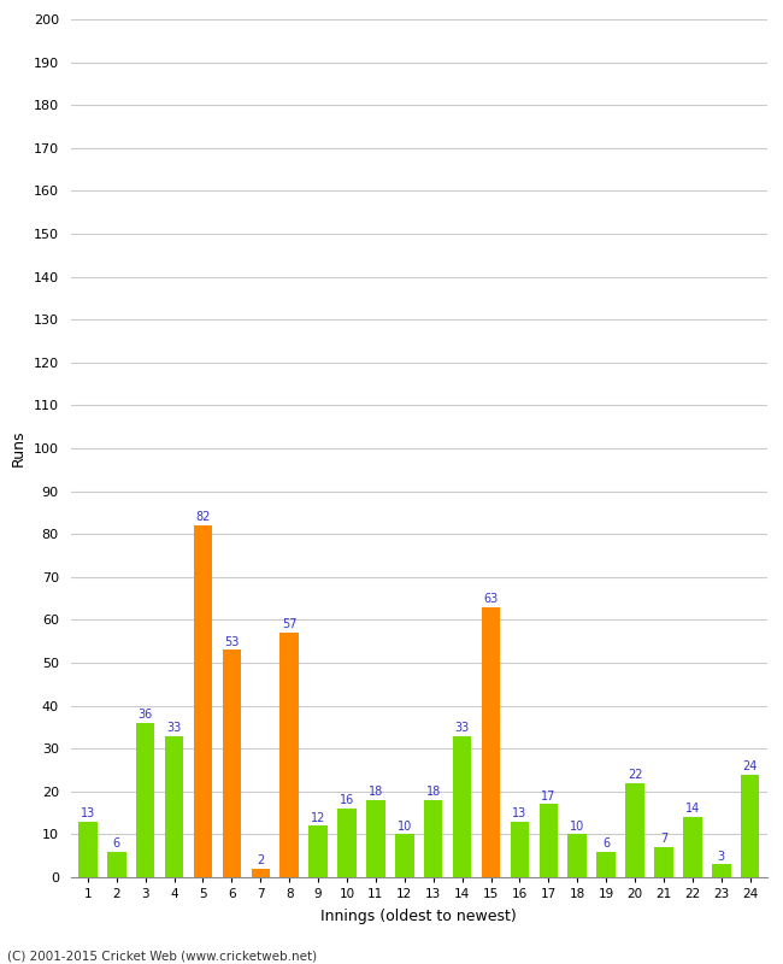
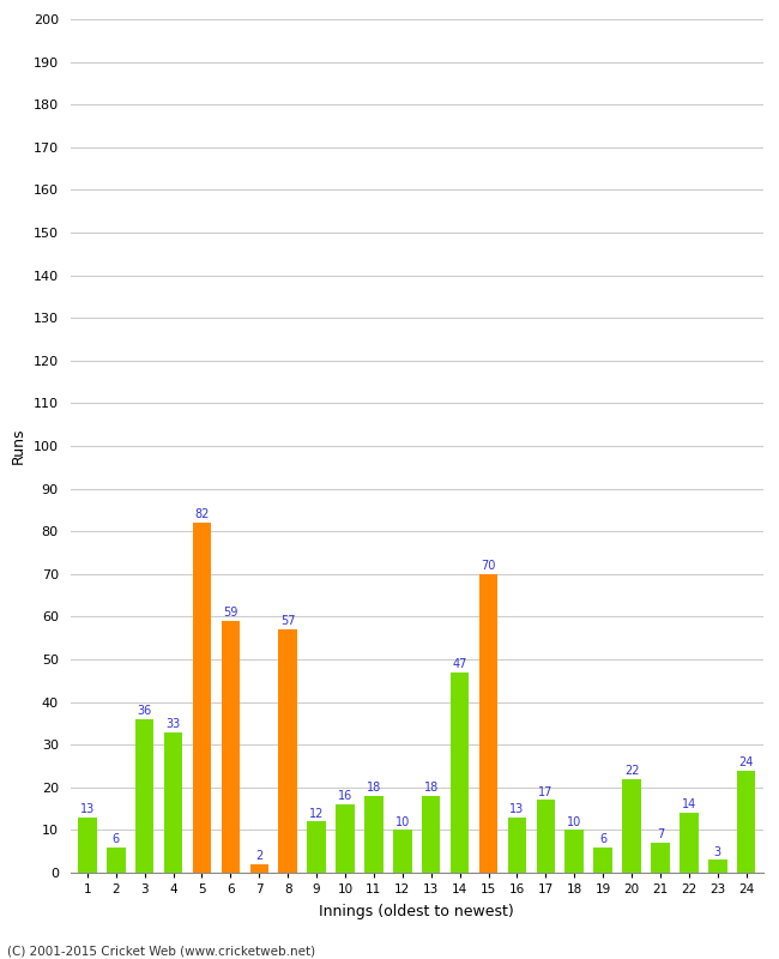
6: 53 -> 59
14: 33 -> 47
15: 63 -> 70
